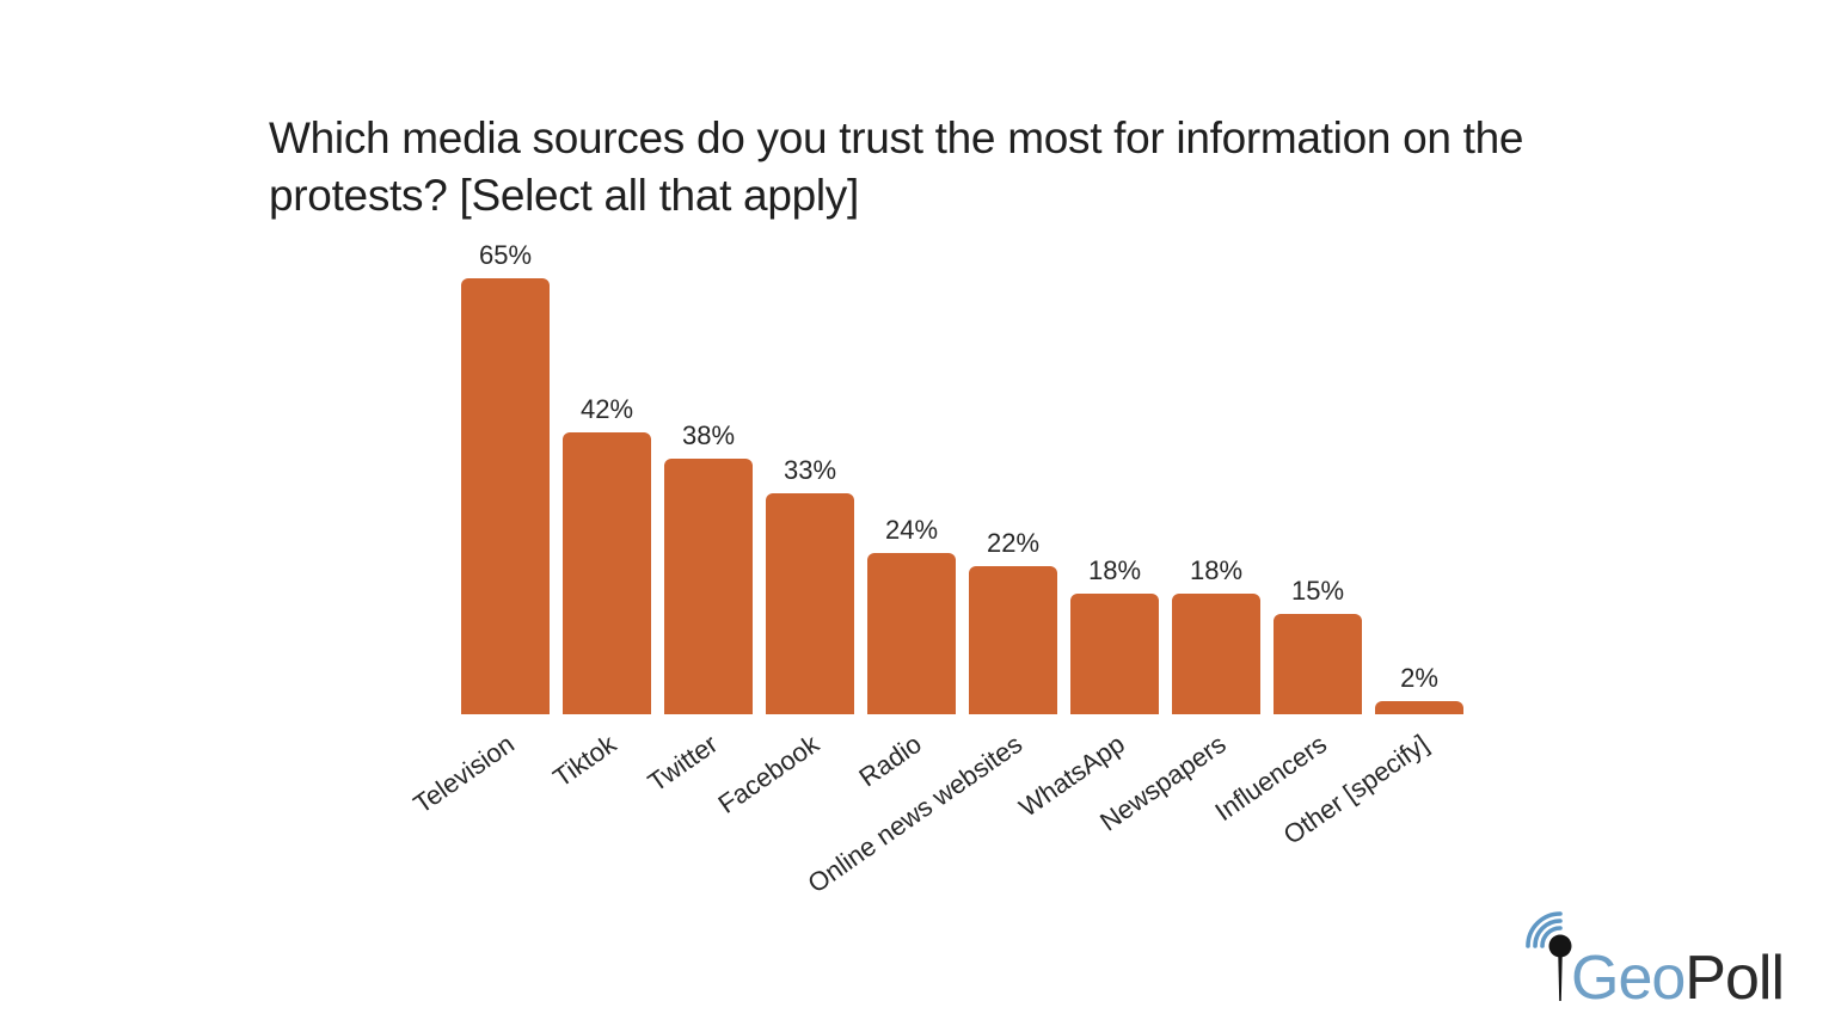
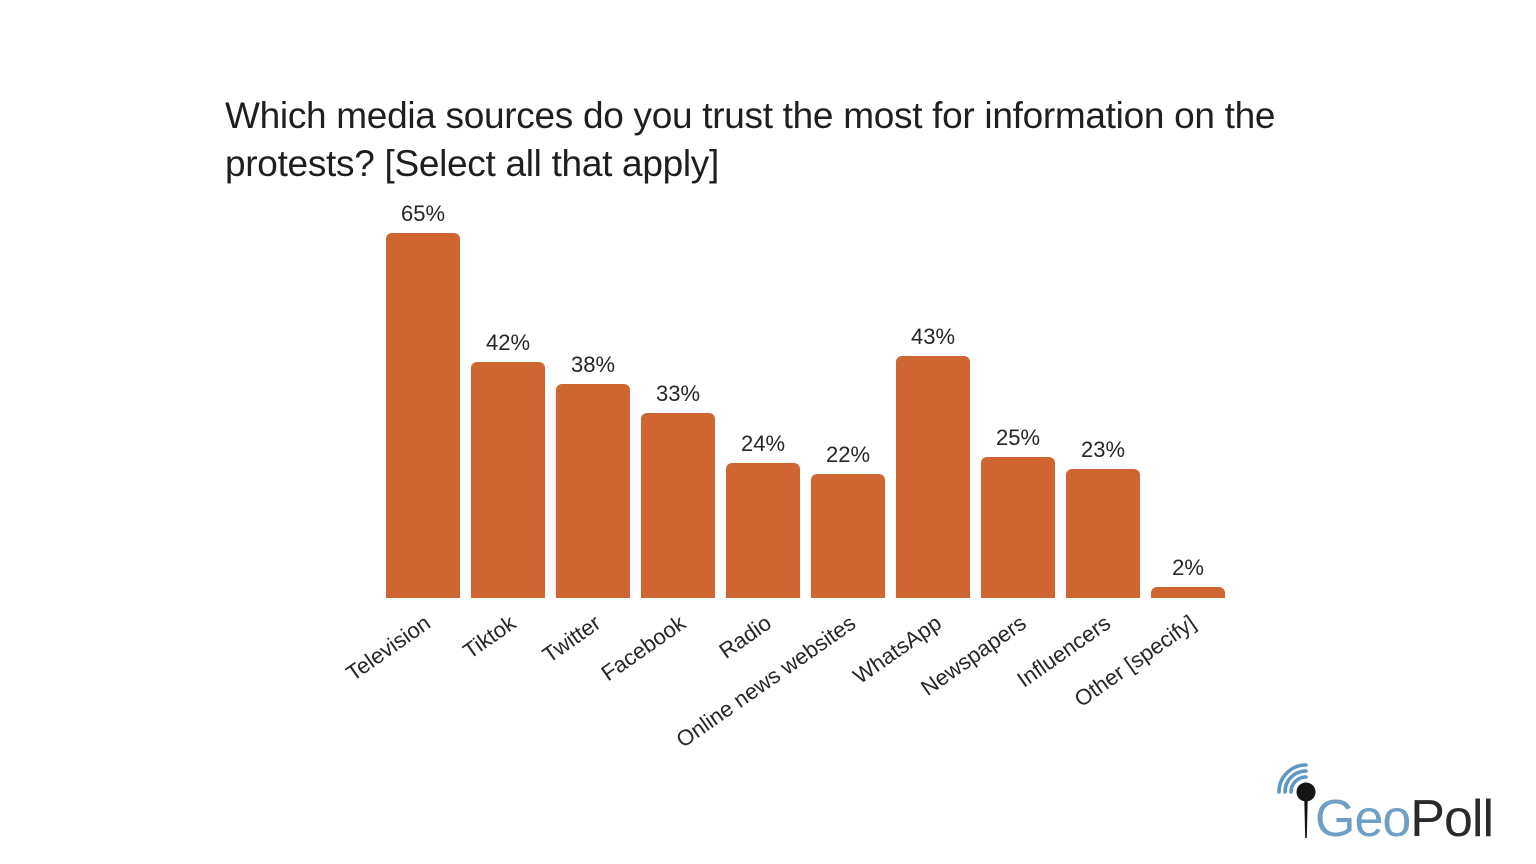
WhatsApp: 18% -> 43%
Newspapers: 18% -> 25%
Influencers: 15% -> 23%
